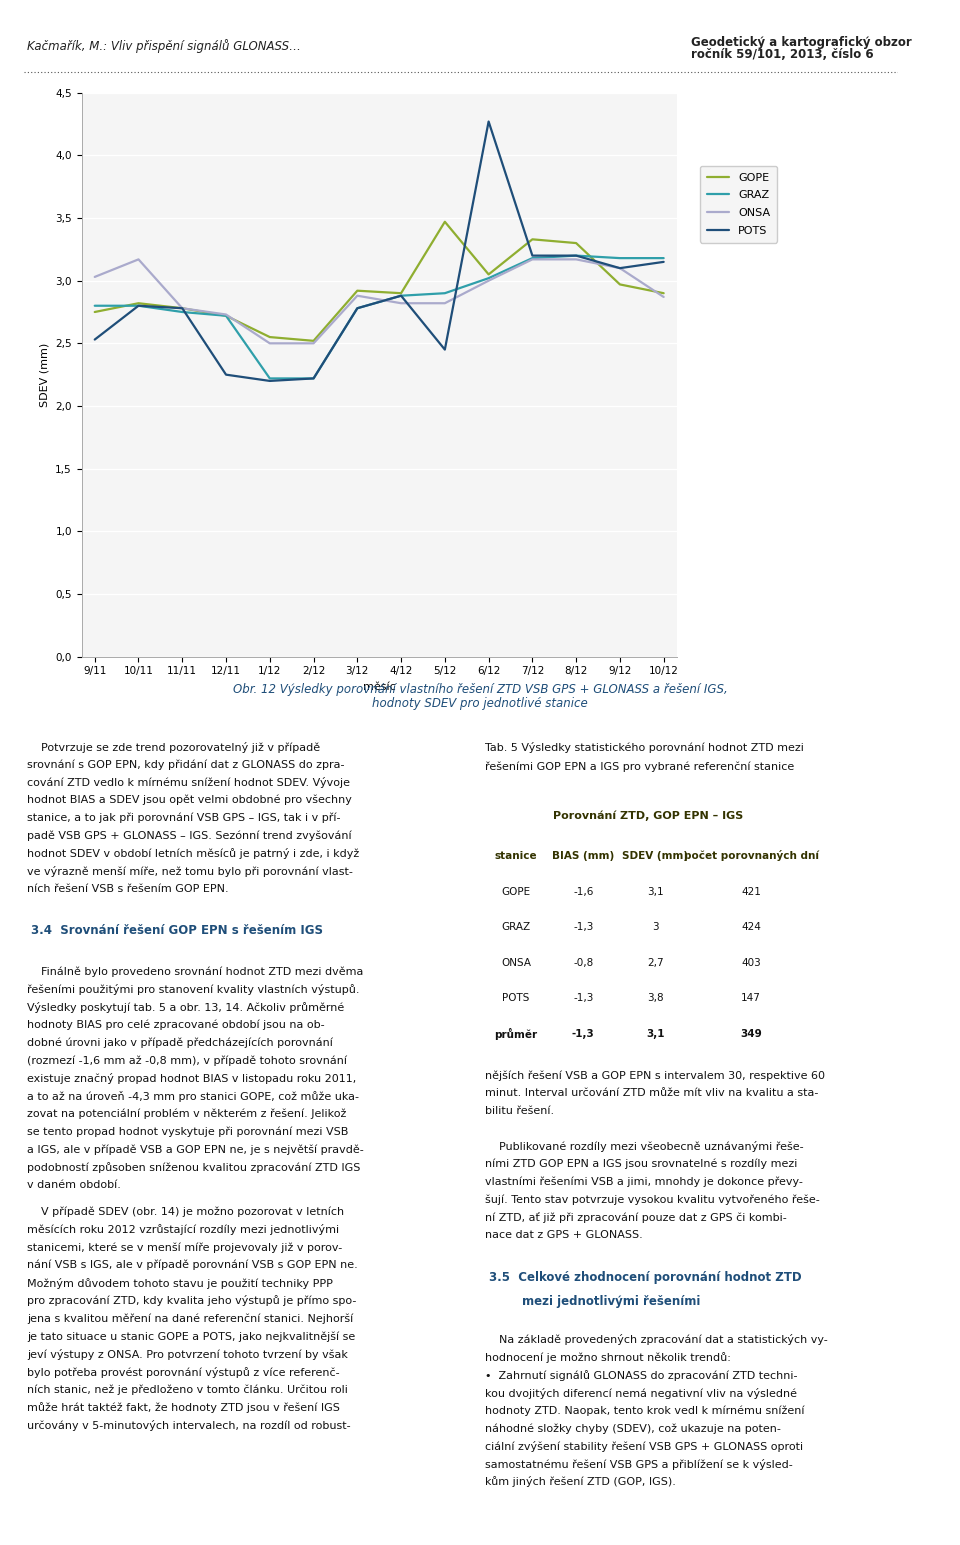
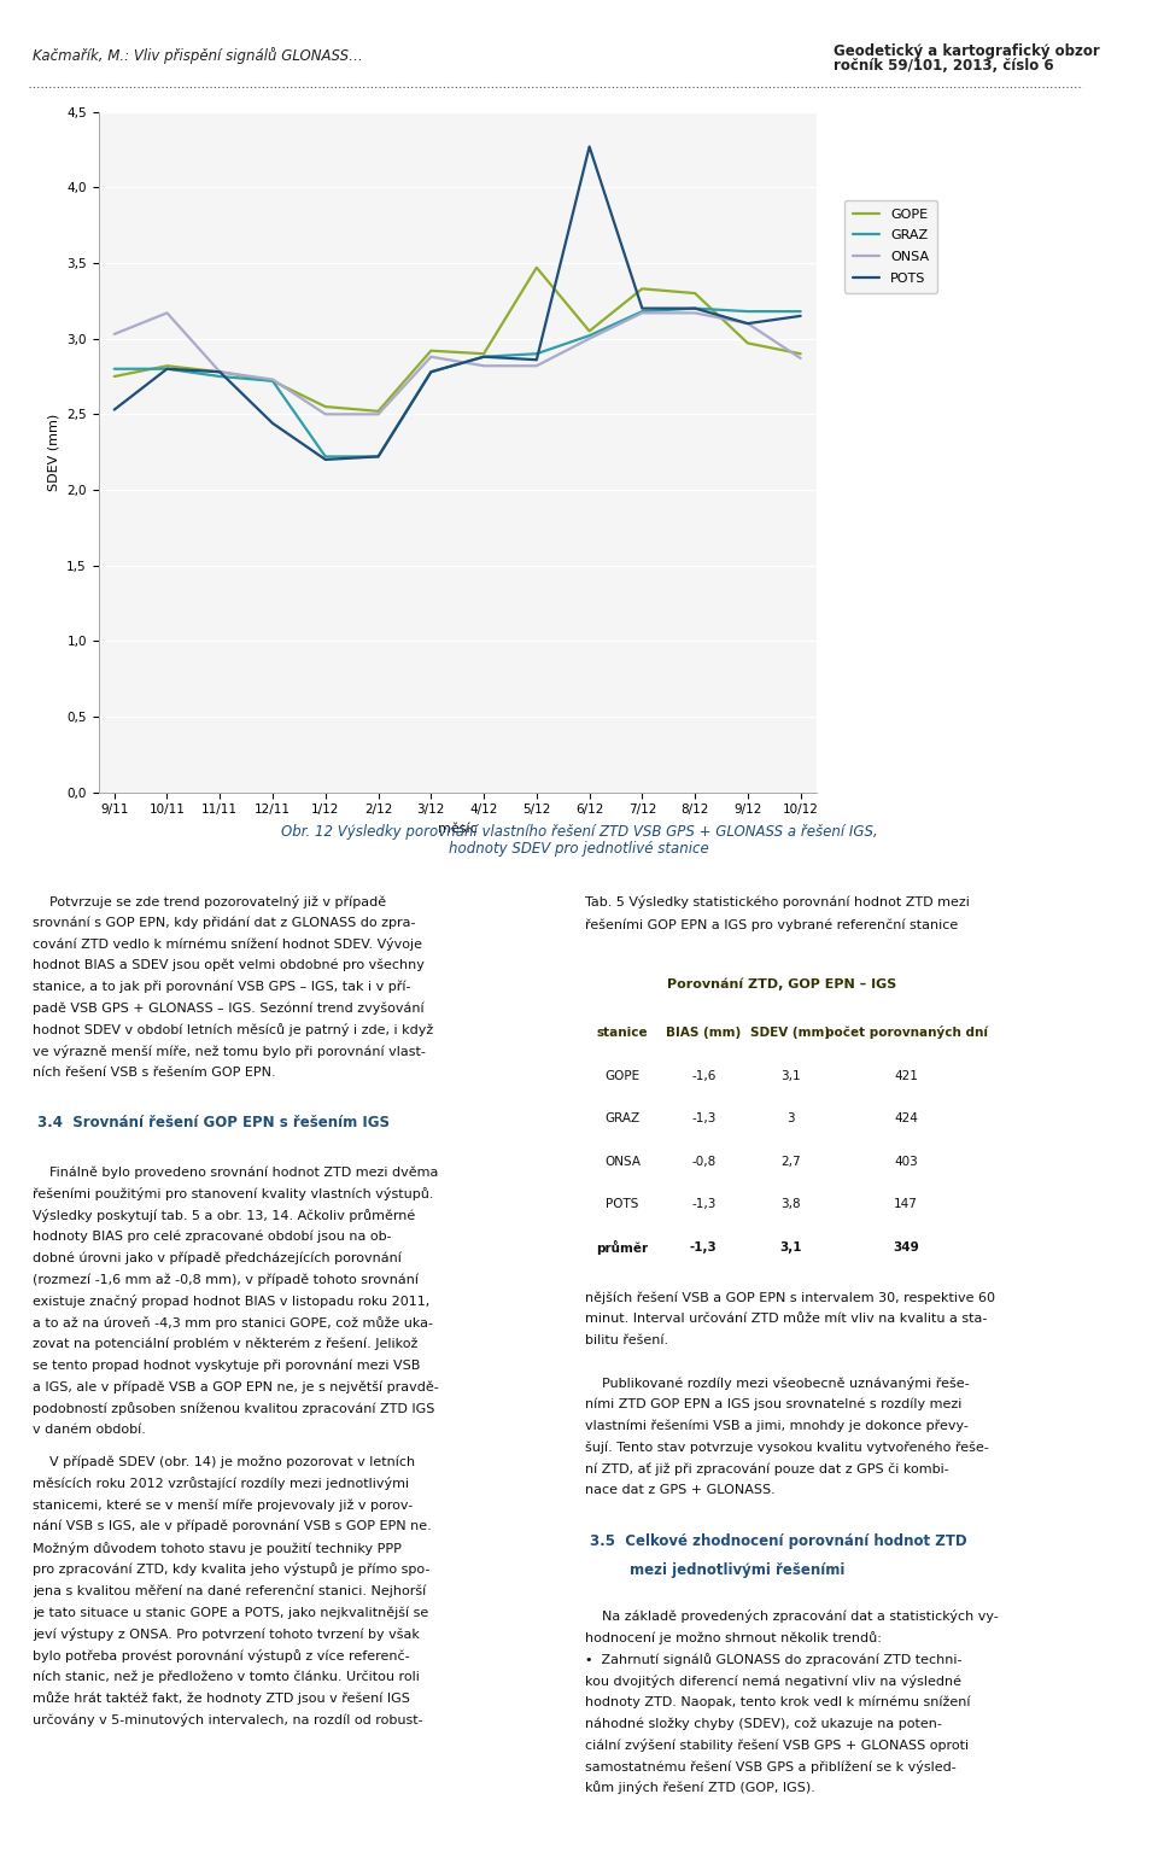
POTS/12/11: 2,25 -> 2,44
POTS/5/12: 2,45 -> 2,86
